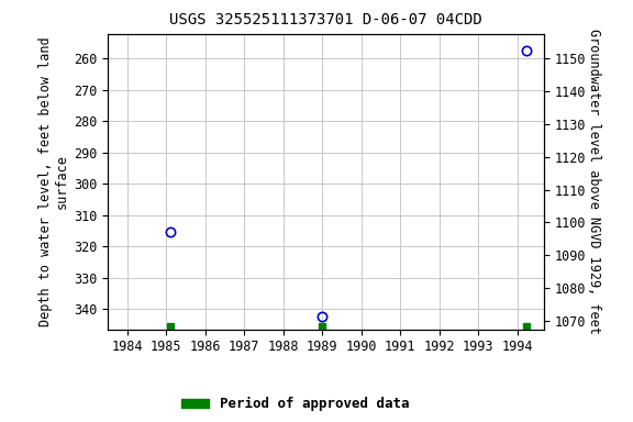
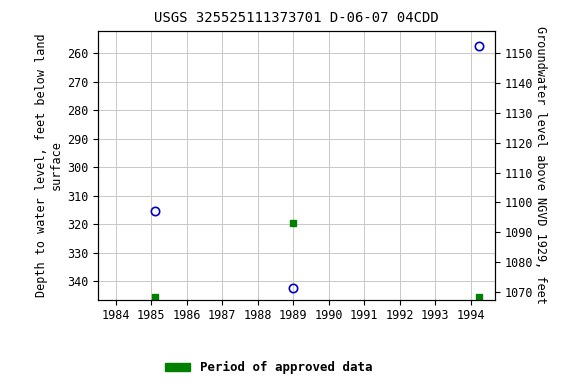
Period of approved data/1989: 345.5 -> 319.5
